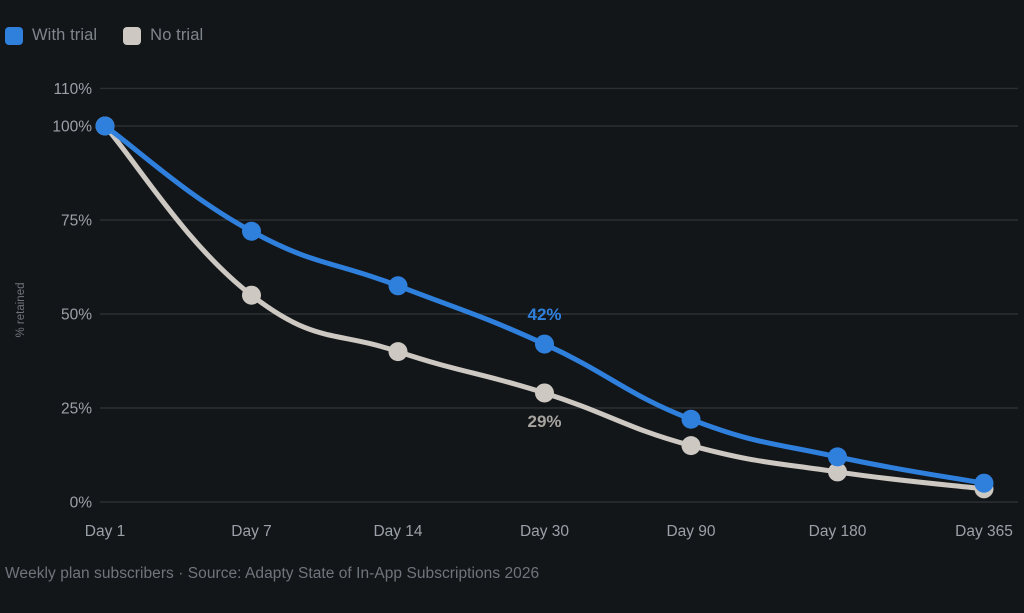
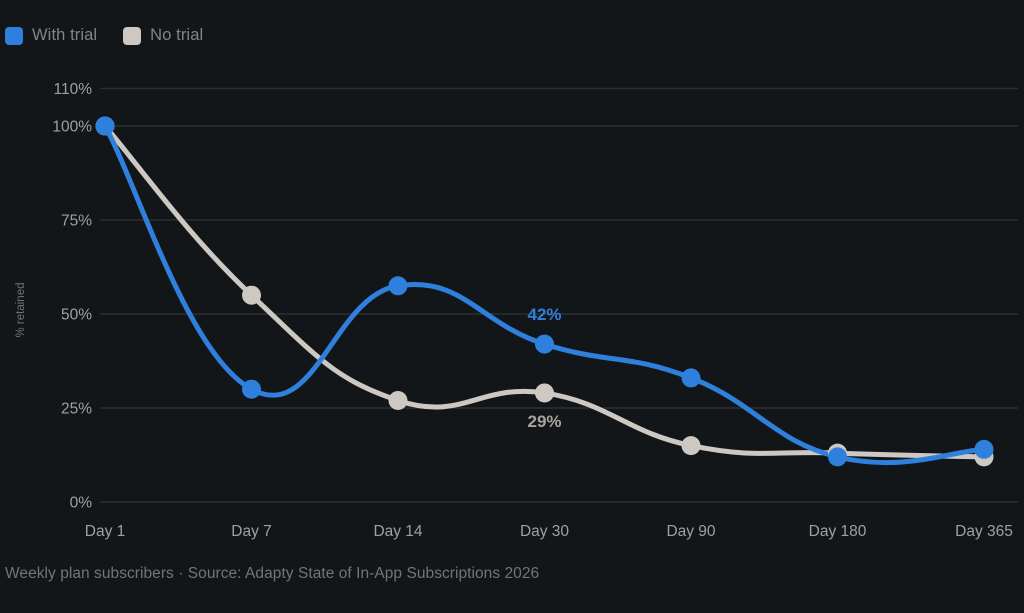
With trial/Day 7: 72% -> 30%
No trial/Day 14: 40% -> 27%
With trial/Day 90: 22% -> 33%
No trial/Day 180: 8% -> 13%
With trial/Day 365: 5% -> 14%
No trial/Day 365: 4% -> 12%
